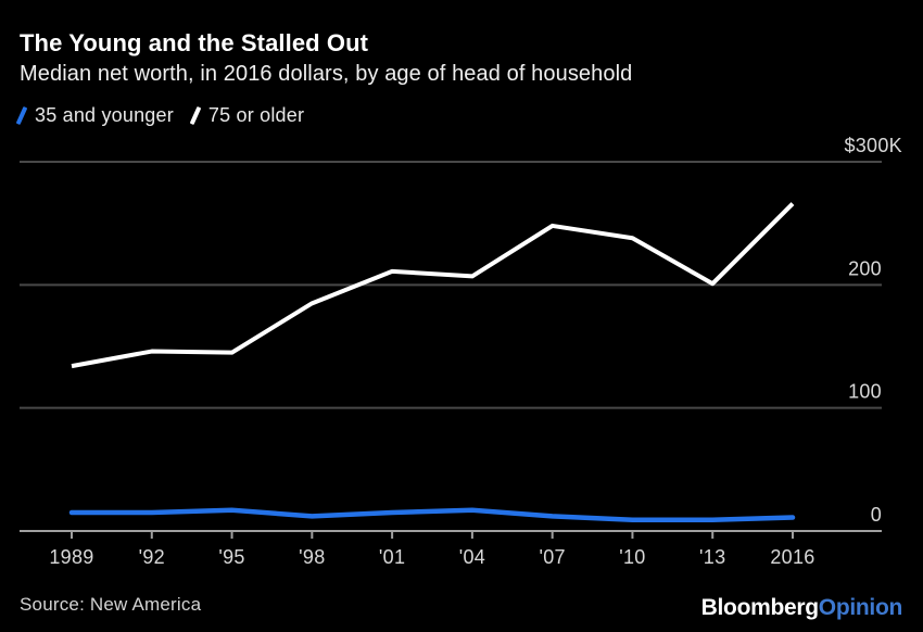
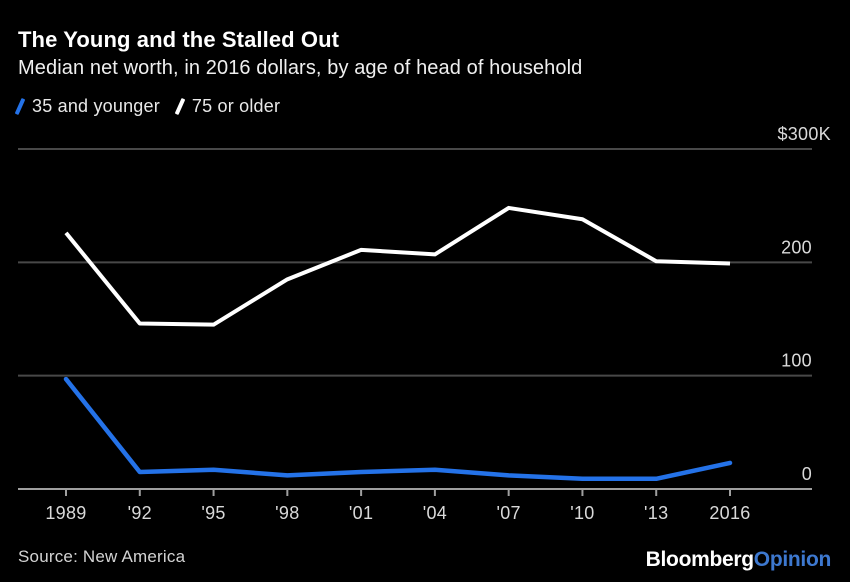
35 and younger/1989: 15 -> 97
75 or older/1989: 134 -> 226
35 and younger/2016: 11 -> 23
75 or older/2016: 266 -> 199
